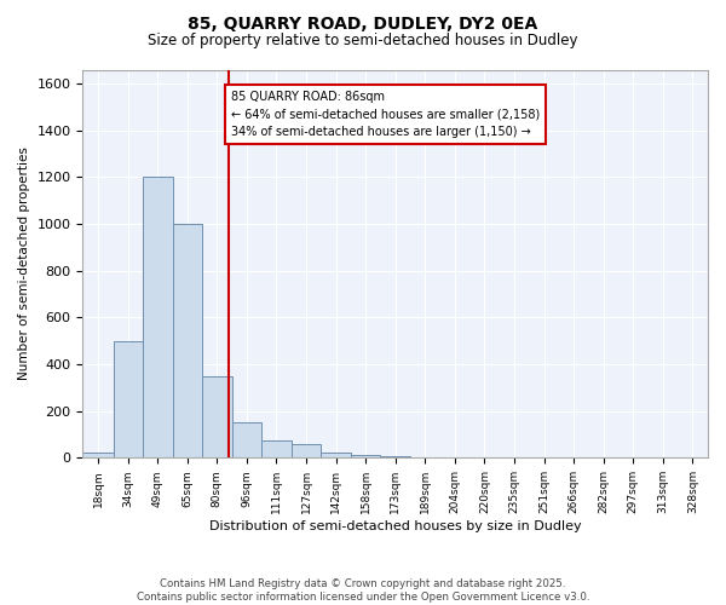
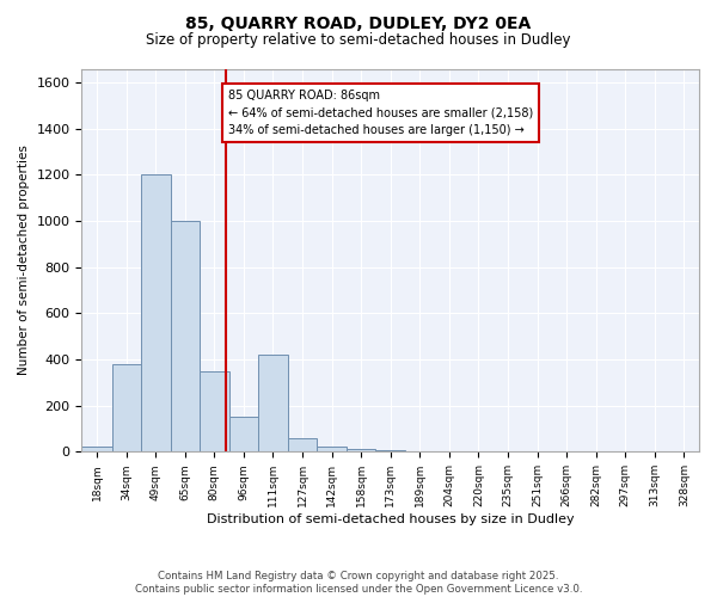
34sqm: 500 -> 380
111sqm: 80 -> 420
